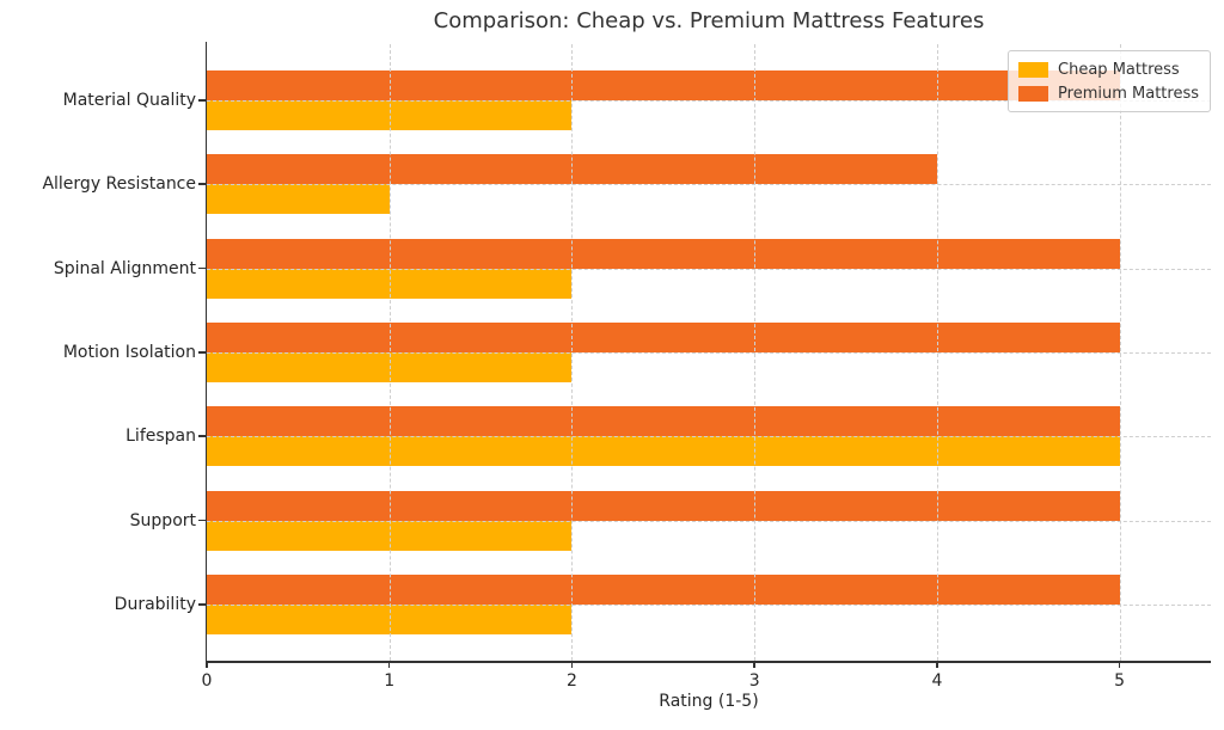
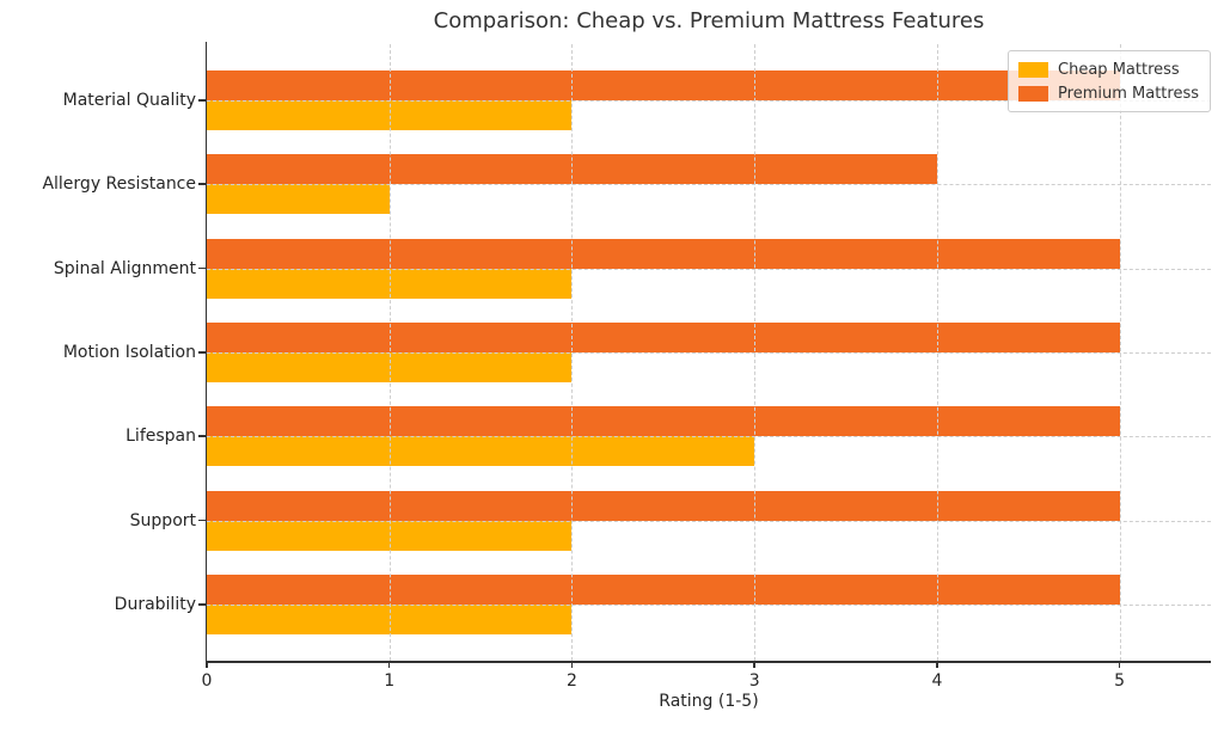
Cheap Mattress/Lifespan: 5 -> 3
